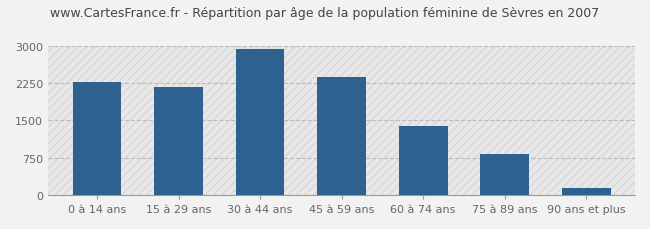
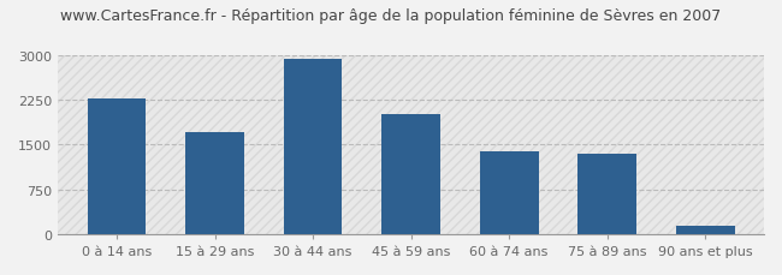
15 à 29 ans: 2170 -> 1700
45 à 59 ans: 2360 -> 2000
75 à 89 ans: 830 -> 1350
